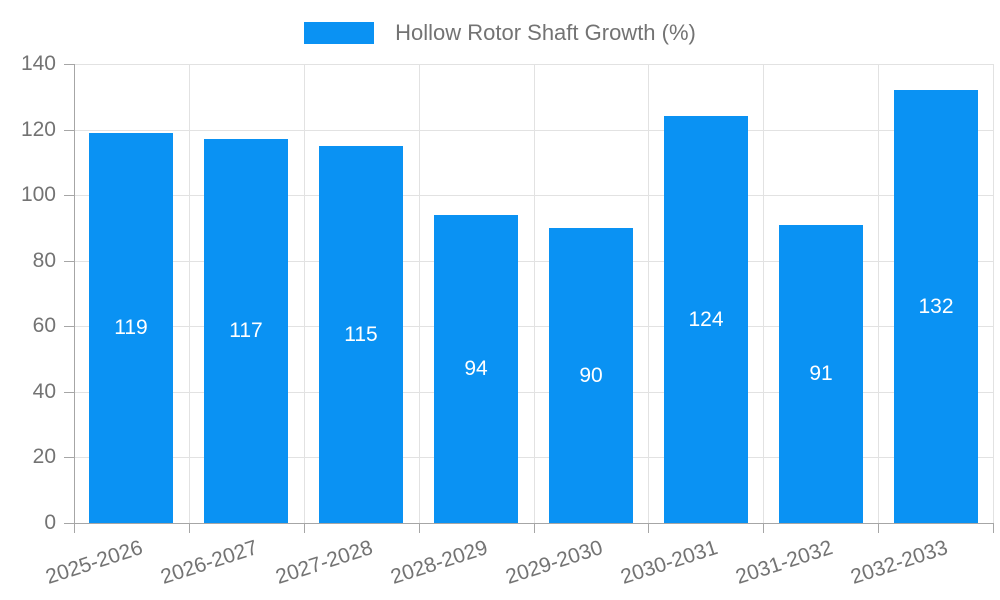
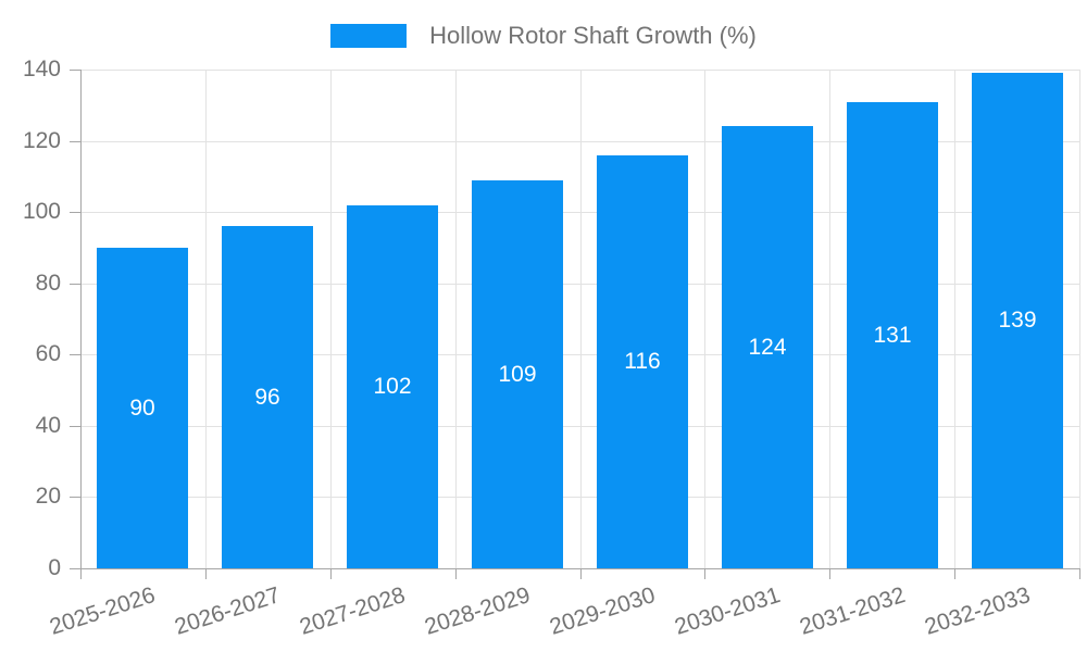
2025-2026: 119 -> 90
2026-2027: 117 -> 96
2027-2028: 115 -> 102
2028-2029: 94 -> 109
2029-2030: 90 -> 116
2031-2032: 91 -> 131
2032-2033: 132 -> 139
